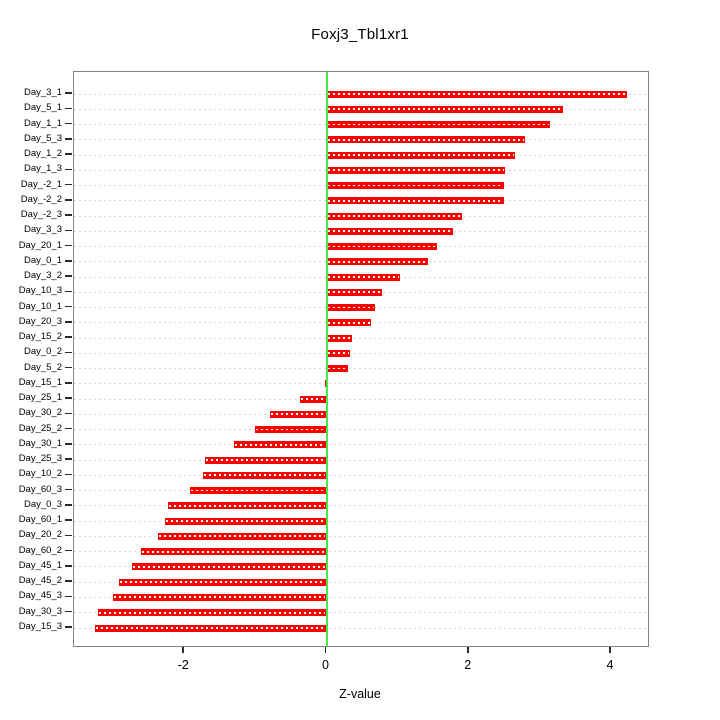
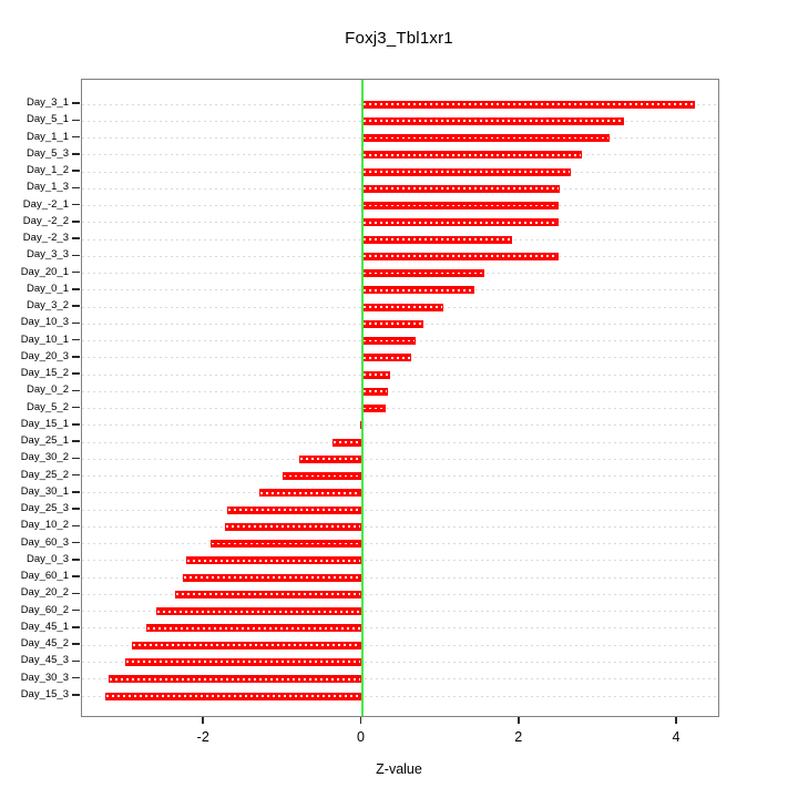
Day_3_3: 1.8 -> 2.5
